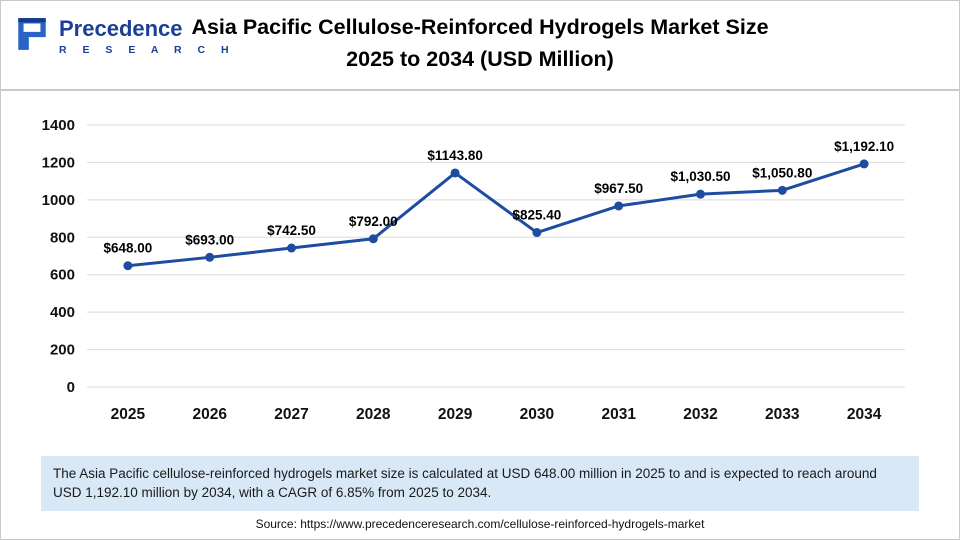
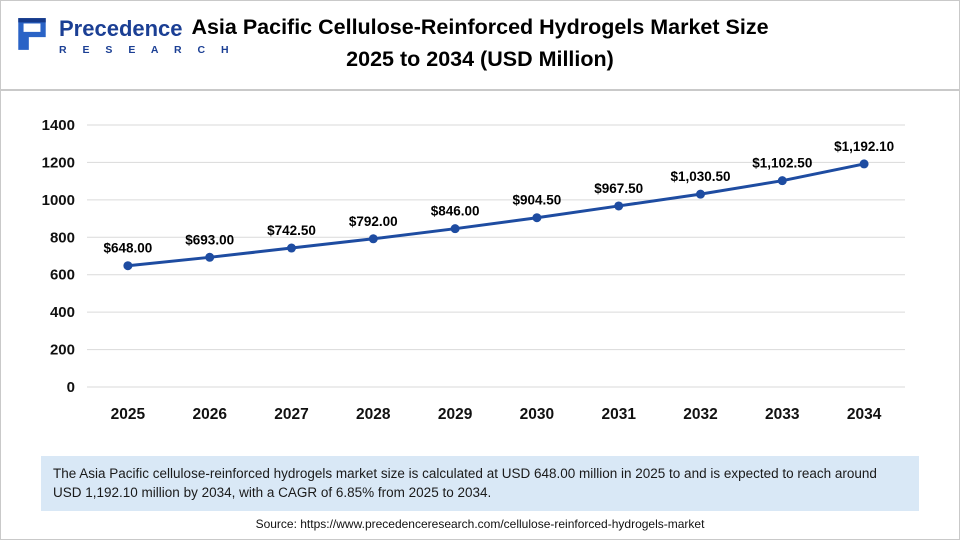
2029: $1143.80 -> $846.00
2030: $825.40 -> $904.50
2033: $1,050.80 -> $1,102.50
